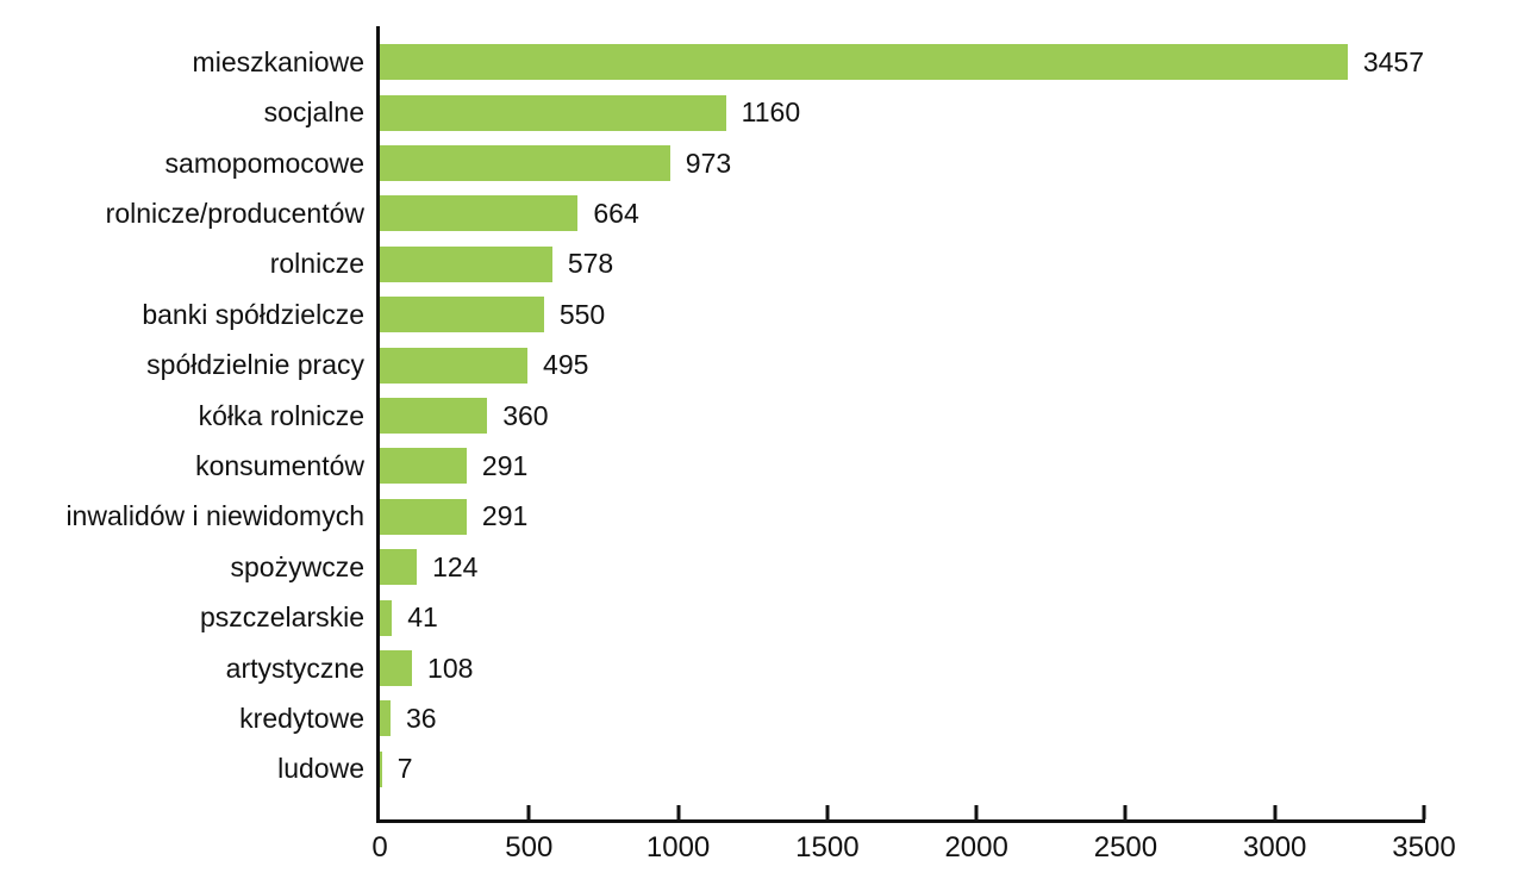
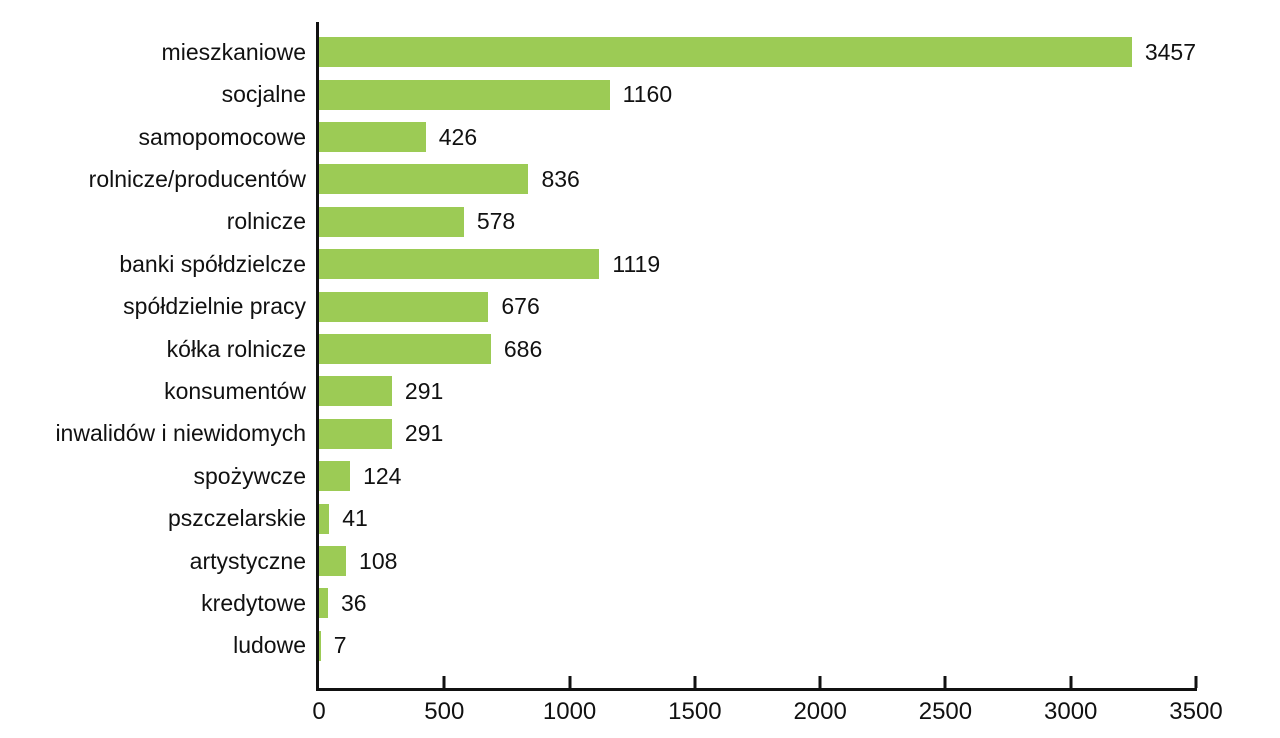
samopomocowe: 973 -> 426
rolnicze/producentów: 664 -> 836
banki spółdzielcze: 550 -> 1119
spółdzielnie pracy: 495 -> 676
kółka rolnicze: 360 -> 686
